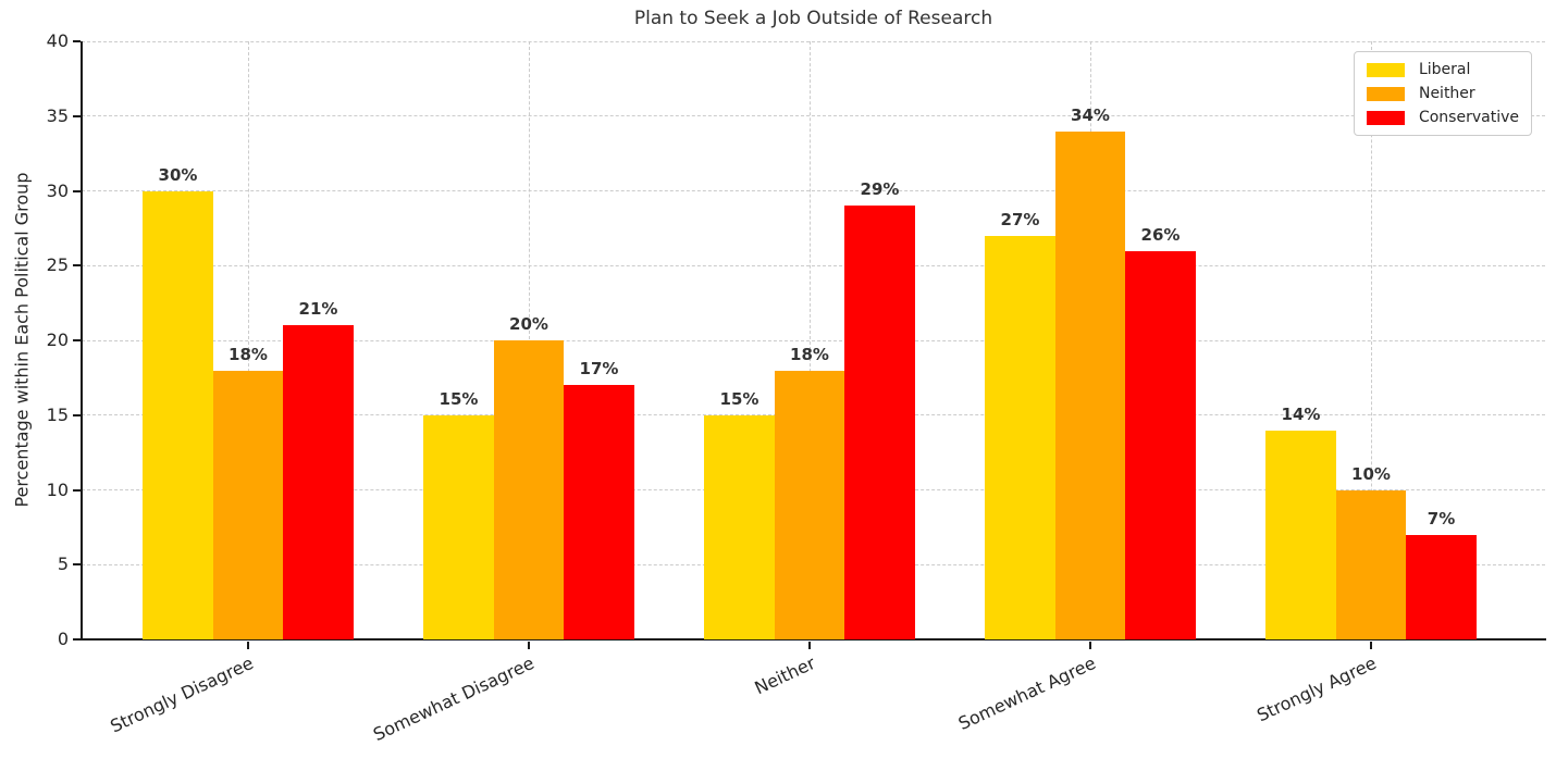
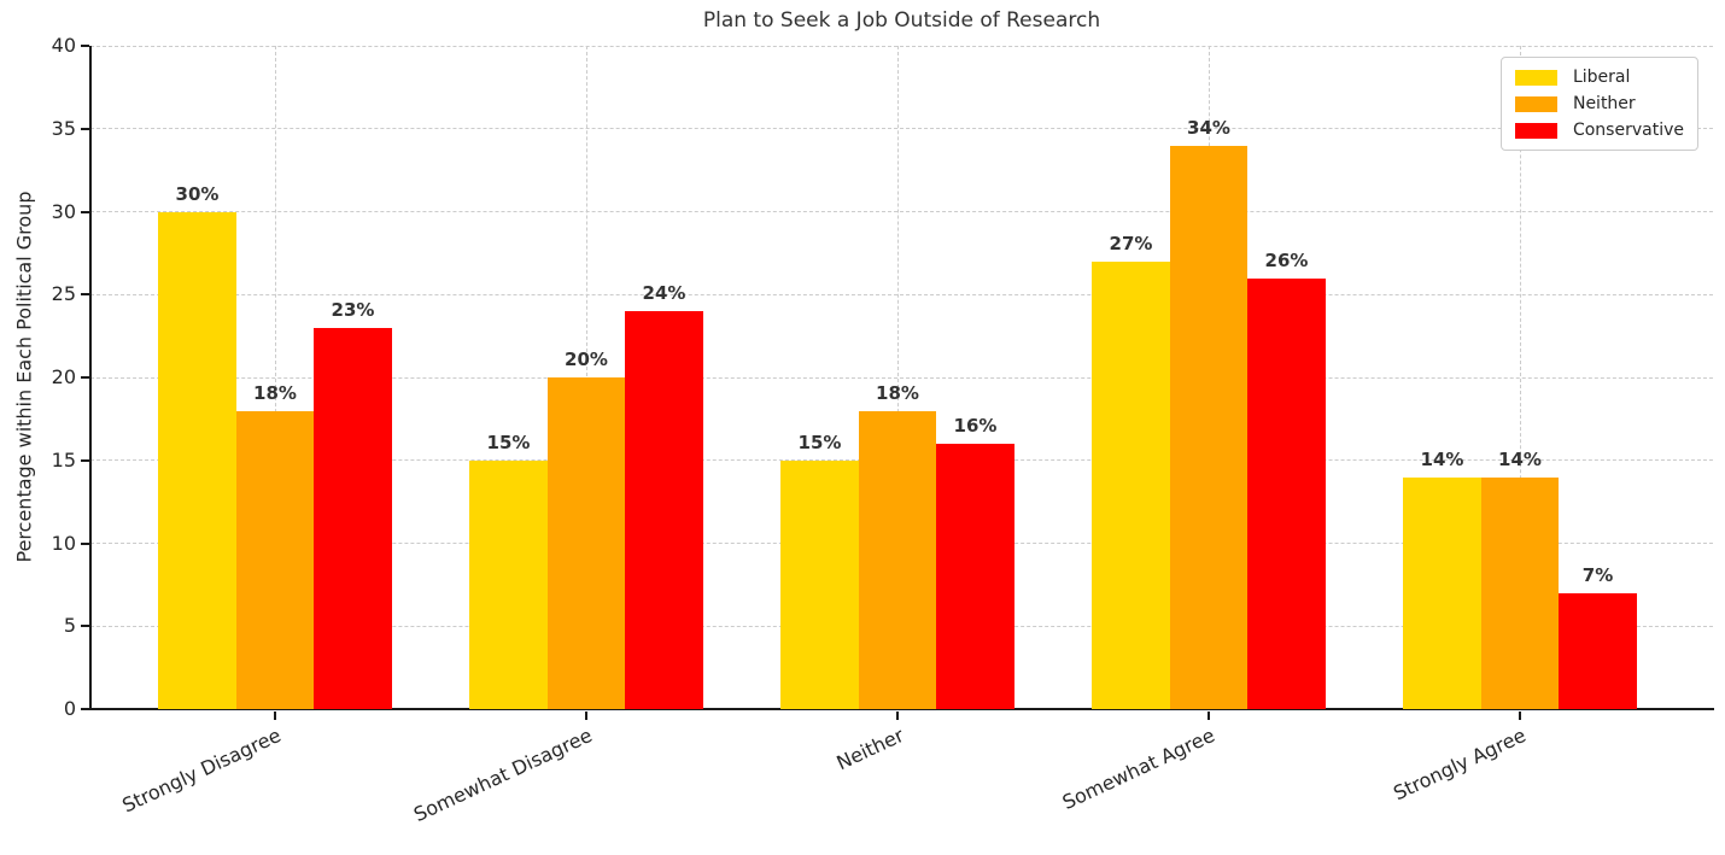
Conservative/Strongly Disagree: 21% -> 23%
Conservative/Somewhat Disagree: 17% -> 24%
Conservative/Neither: 29% -> 16%
Neither/Strongly Agree: 10% -> 14%
